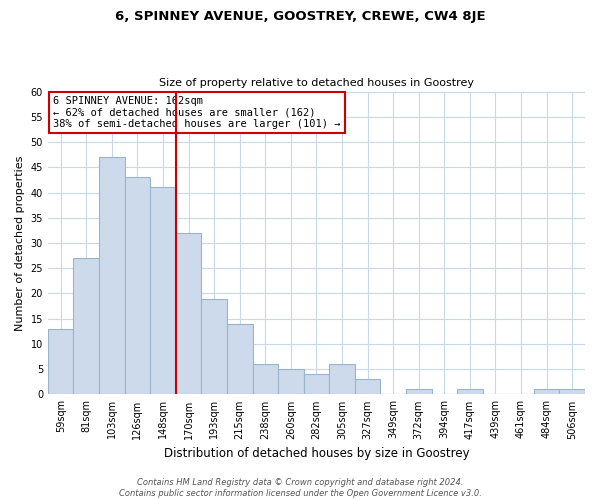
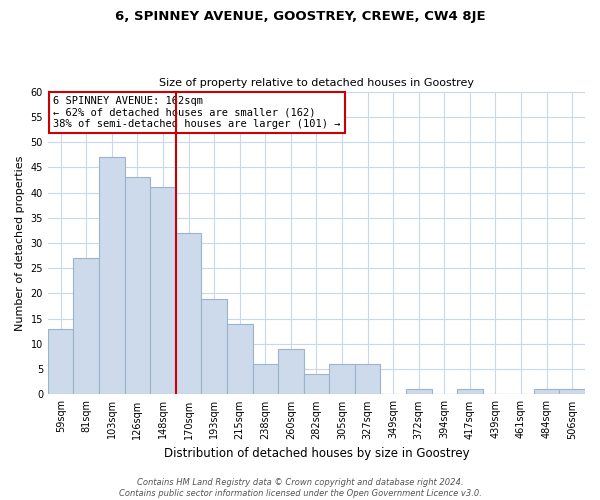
260sqm: 5 -> 9
327sqm: 3 -> 6
